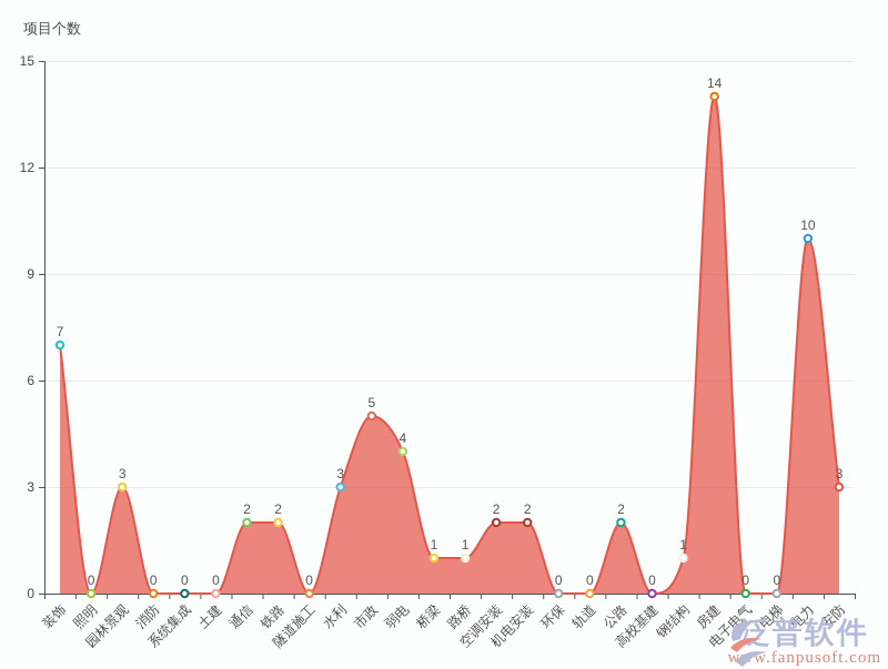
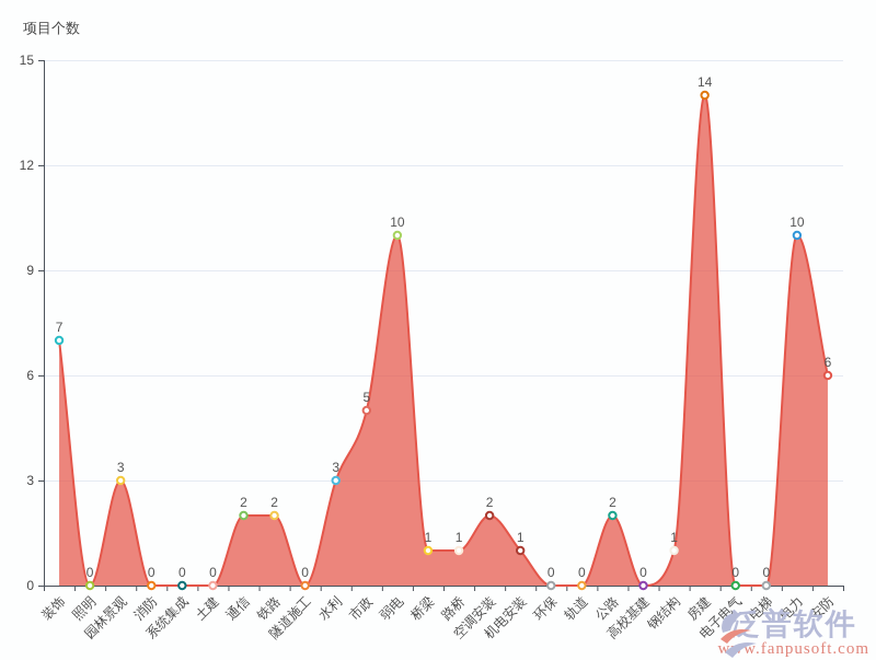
弱电: 4 -> 10
机电安装: 2 -> 1
安防: 3 -> 6
